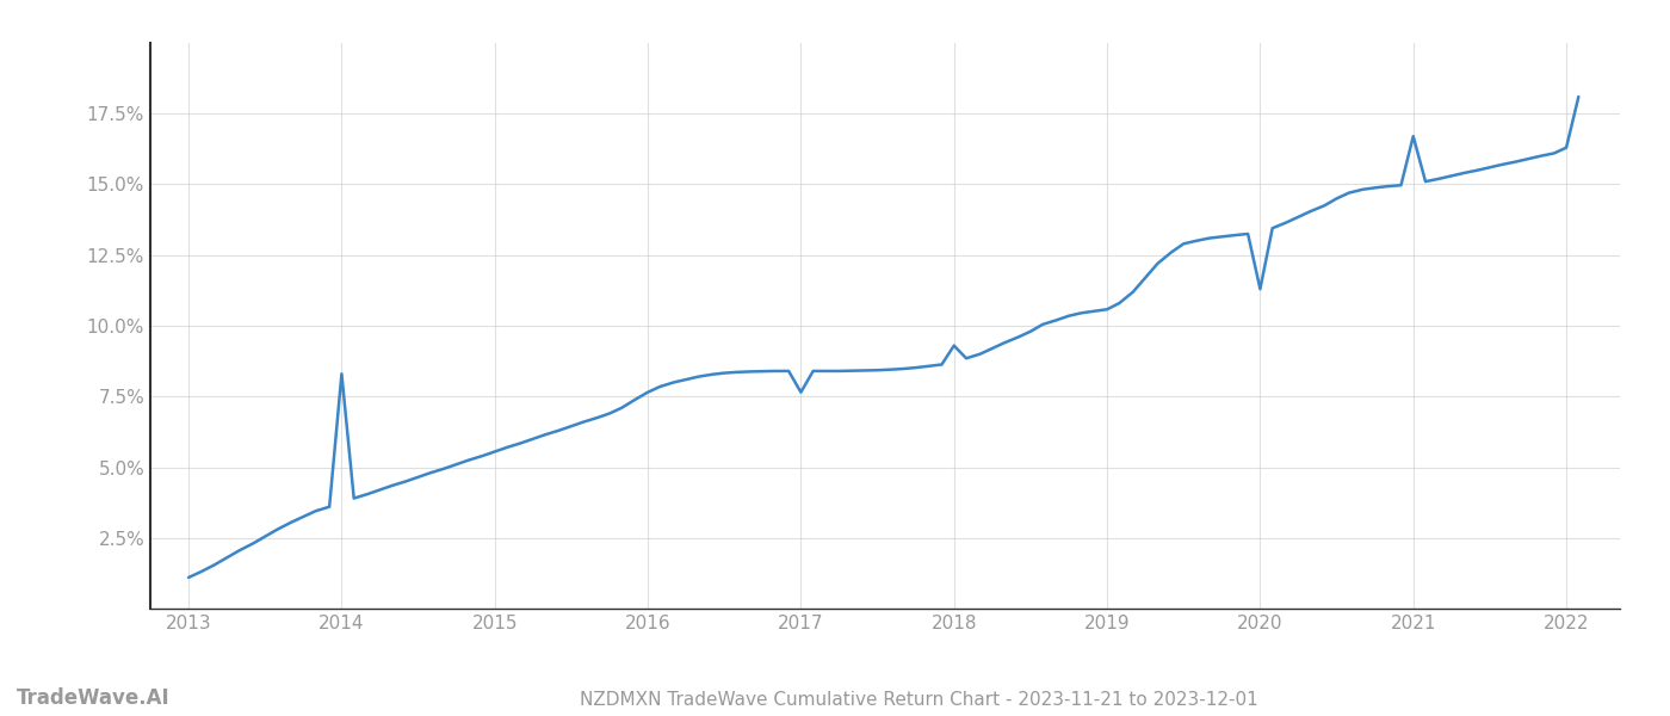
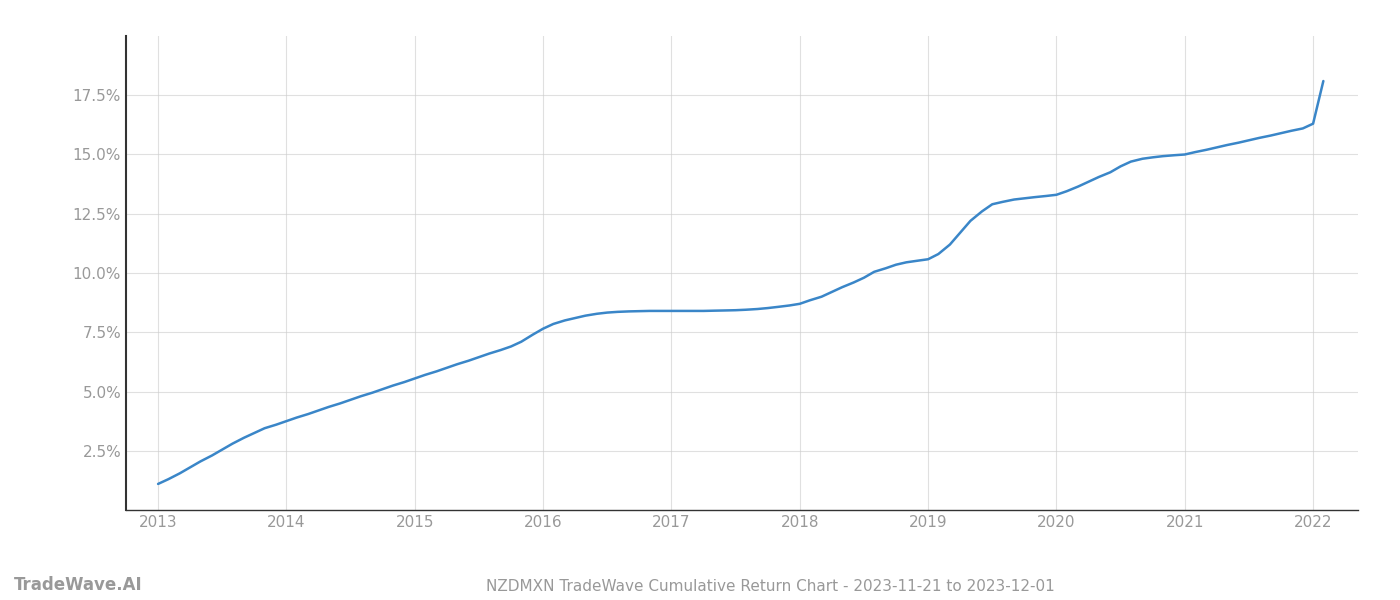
2014: 8.30% -> 3.75%
2017: 7.65% -> 8.40%
2018: 9.30% -> 8.70%
2020: 11.30% -> 13.30%
2021: 16.70% -> 15.00%
